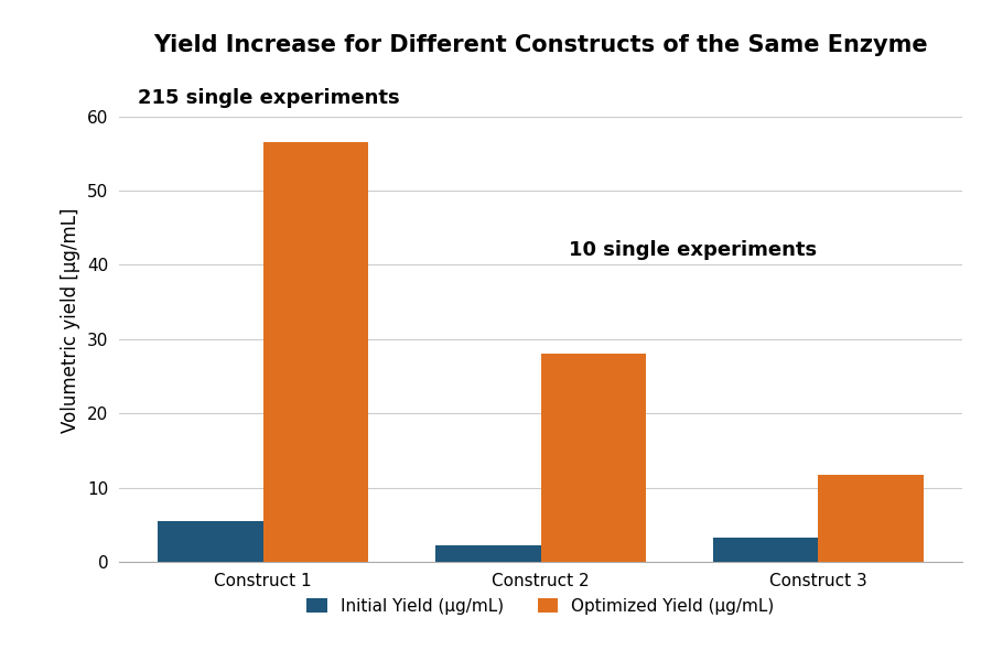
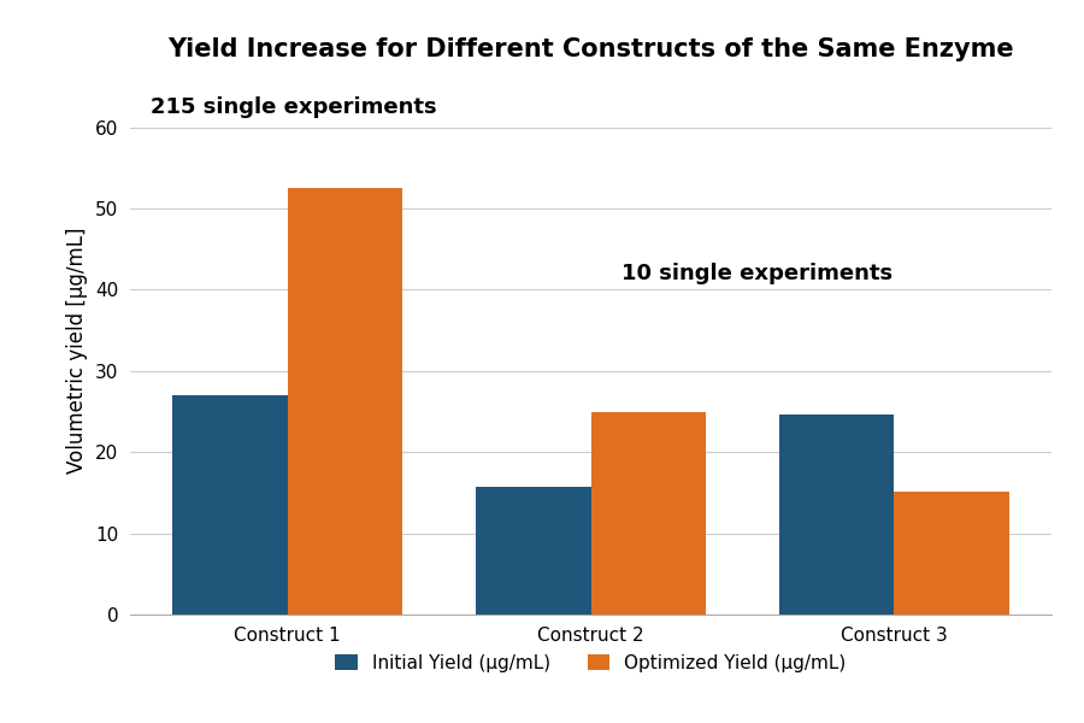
Initial Yield (μg/mL)/Construct 1: 5.5 -> 27.0
Optimized Yield (μg/mL)/Construct 1: 56.5 -> 52.6
Initial Yield (μg/mL)/Construct 2: 2.3 -> 15.8
Optimized Yield (μg/mL)/Construct 2: 28.0 -> 25.0
Initial Yield (μg/mL)/Construct 3: 3.2 -> 24.6
Optimized Yield (μg/mL)/Construct 3: 11.7 -> 15.2
